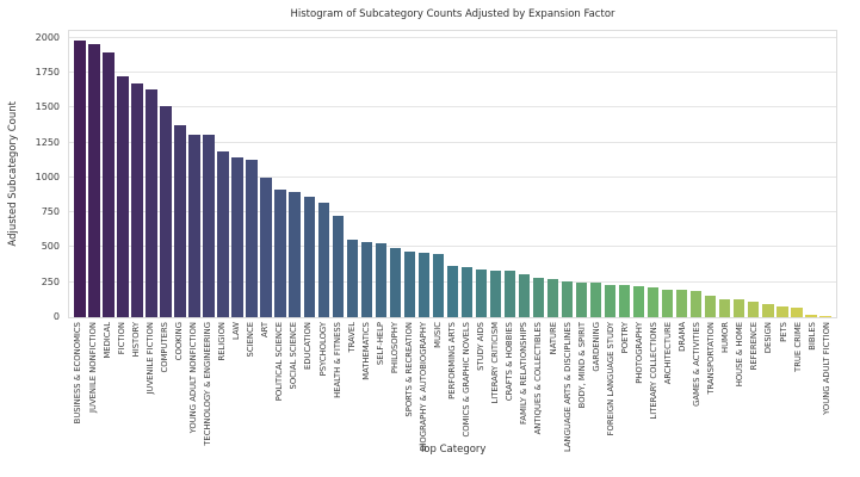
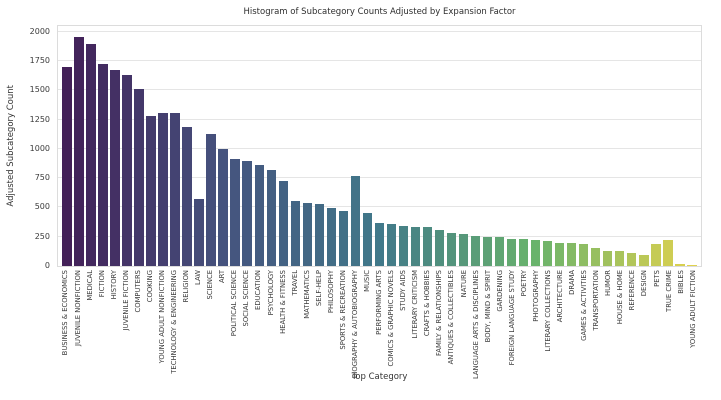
BUSINESS & ECONOMICS: 1980 -> 1700
COOKING: 1380 -> 1280
LAW: 1140 -> 570
BIOGRAPHY & AUTOBIOGRAPHY: 460 -> 770
PETS: 80 -> 190
TRUE CRIME: 70 -> 220
